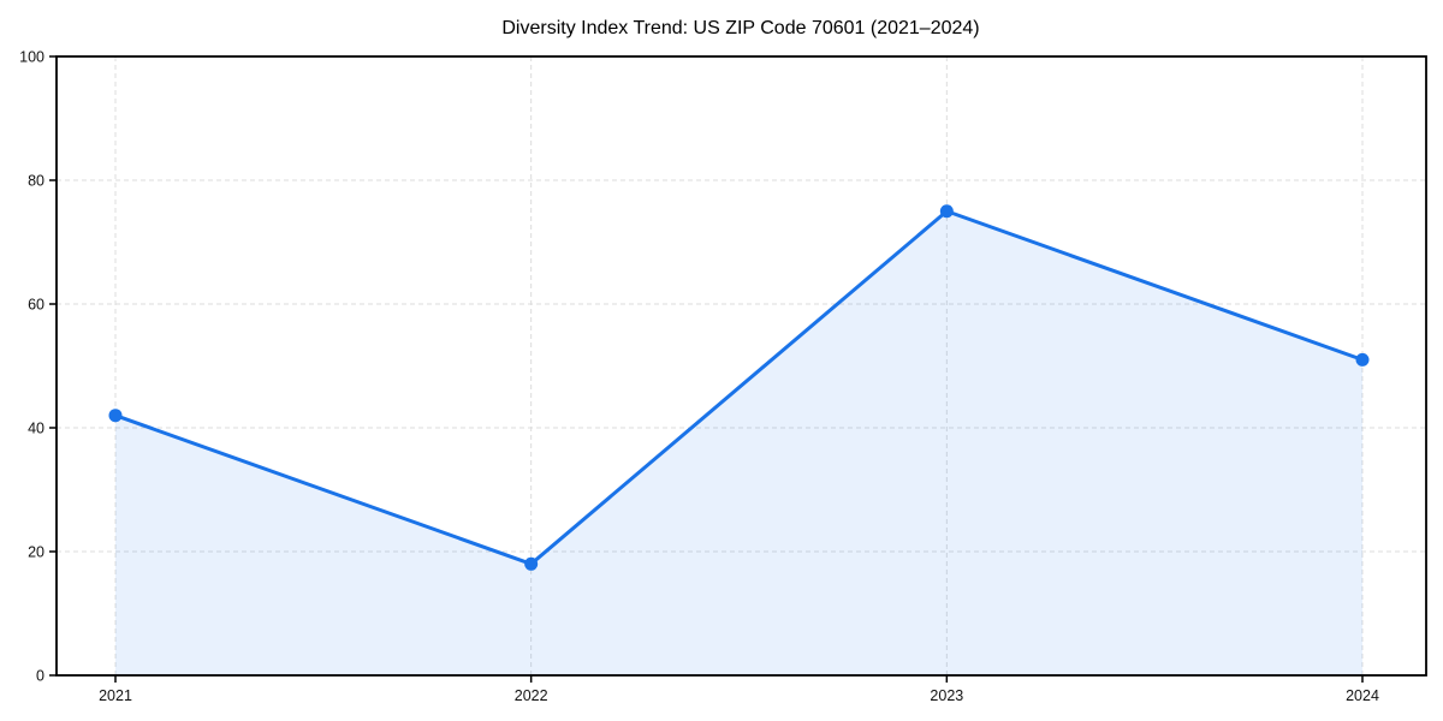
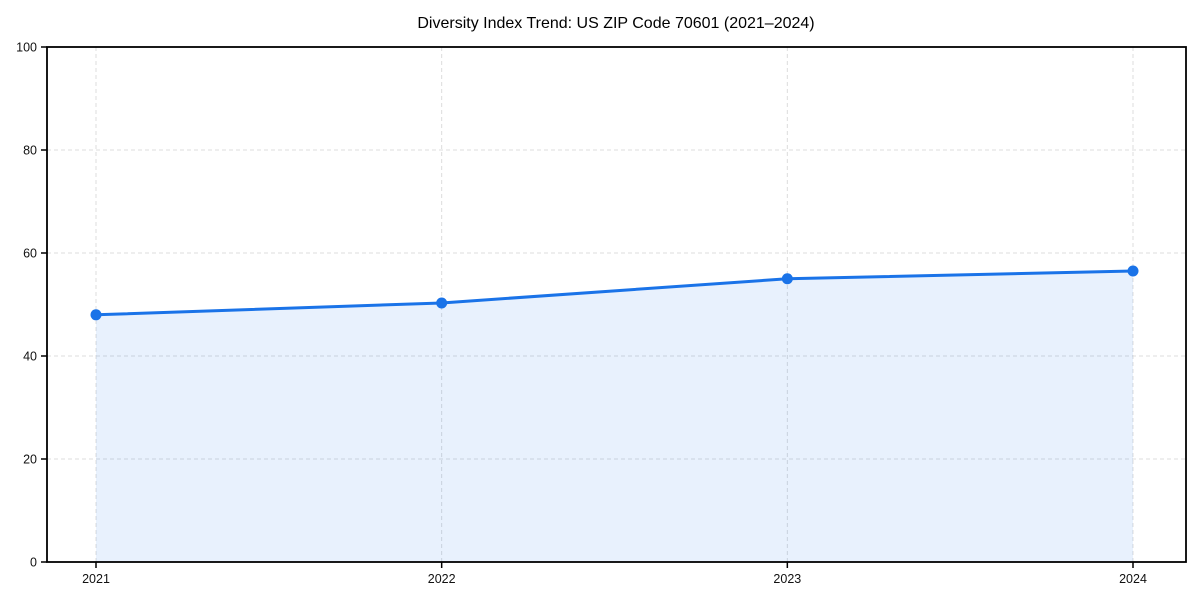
2021: 42 -> 48
2022: 18 -> 50
2023: 75 -> 55
2024: 51 -> 56
